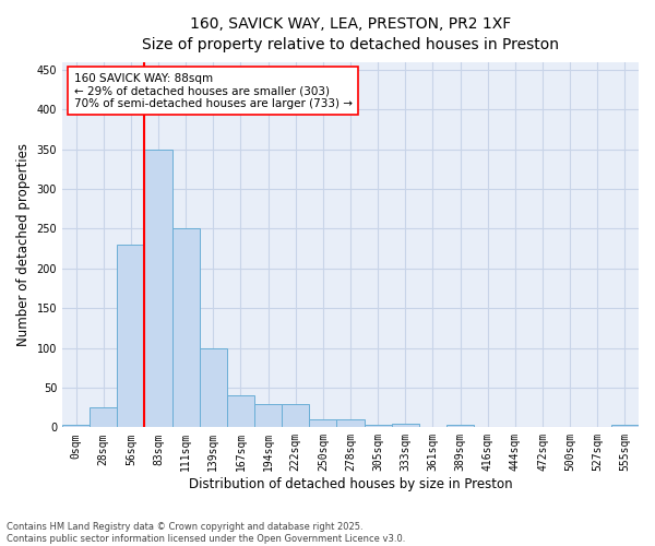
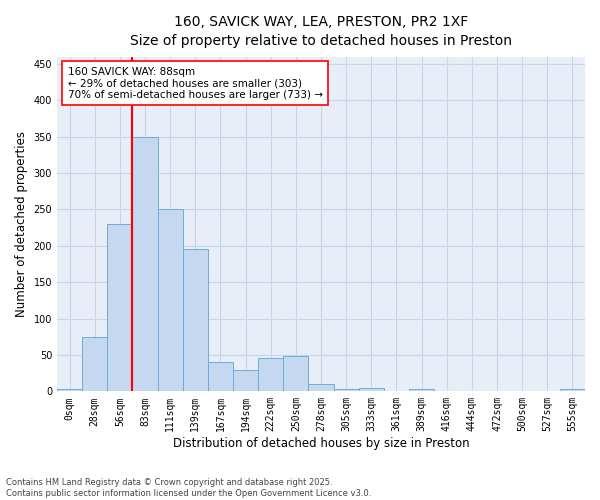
28sqm: 25 -> 74
139sqm: 100 -> 196
222sqm: 30 -> 46
250sqm: 10 -> 48
